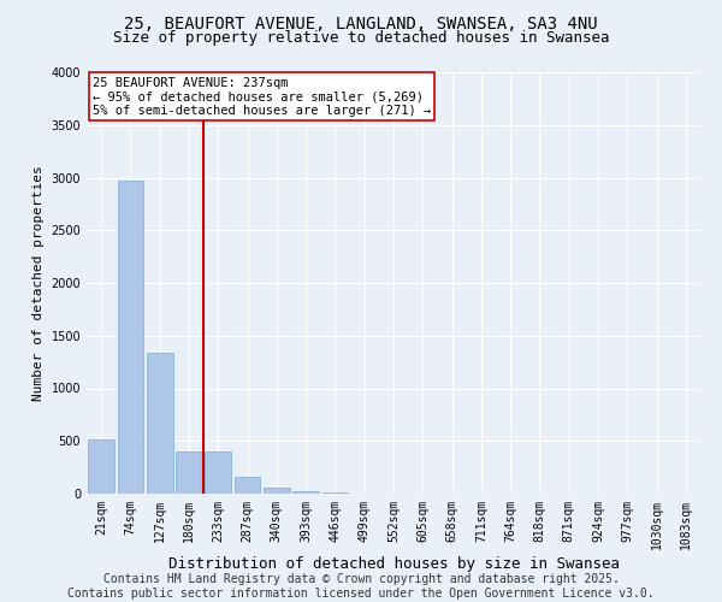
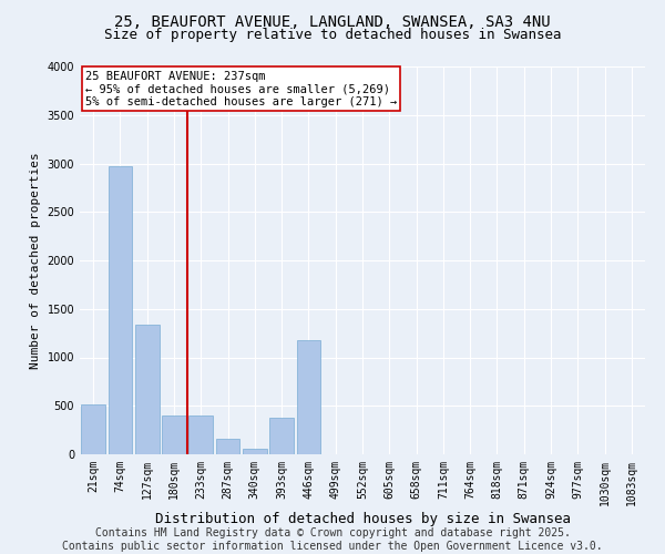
393sqm: 20 -> 380
446sqm: 10 -> 1180
